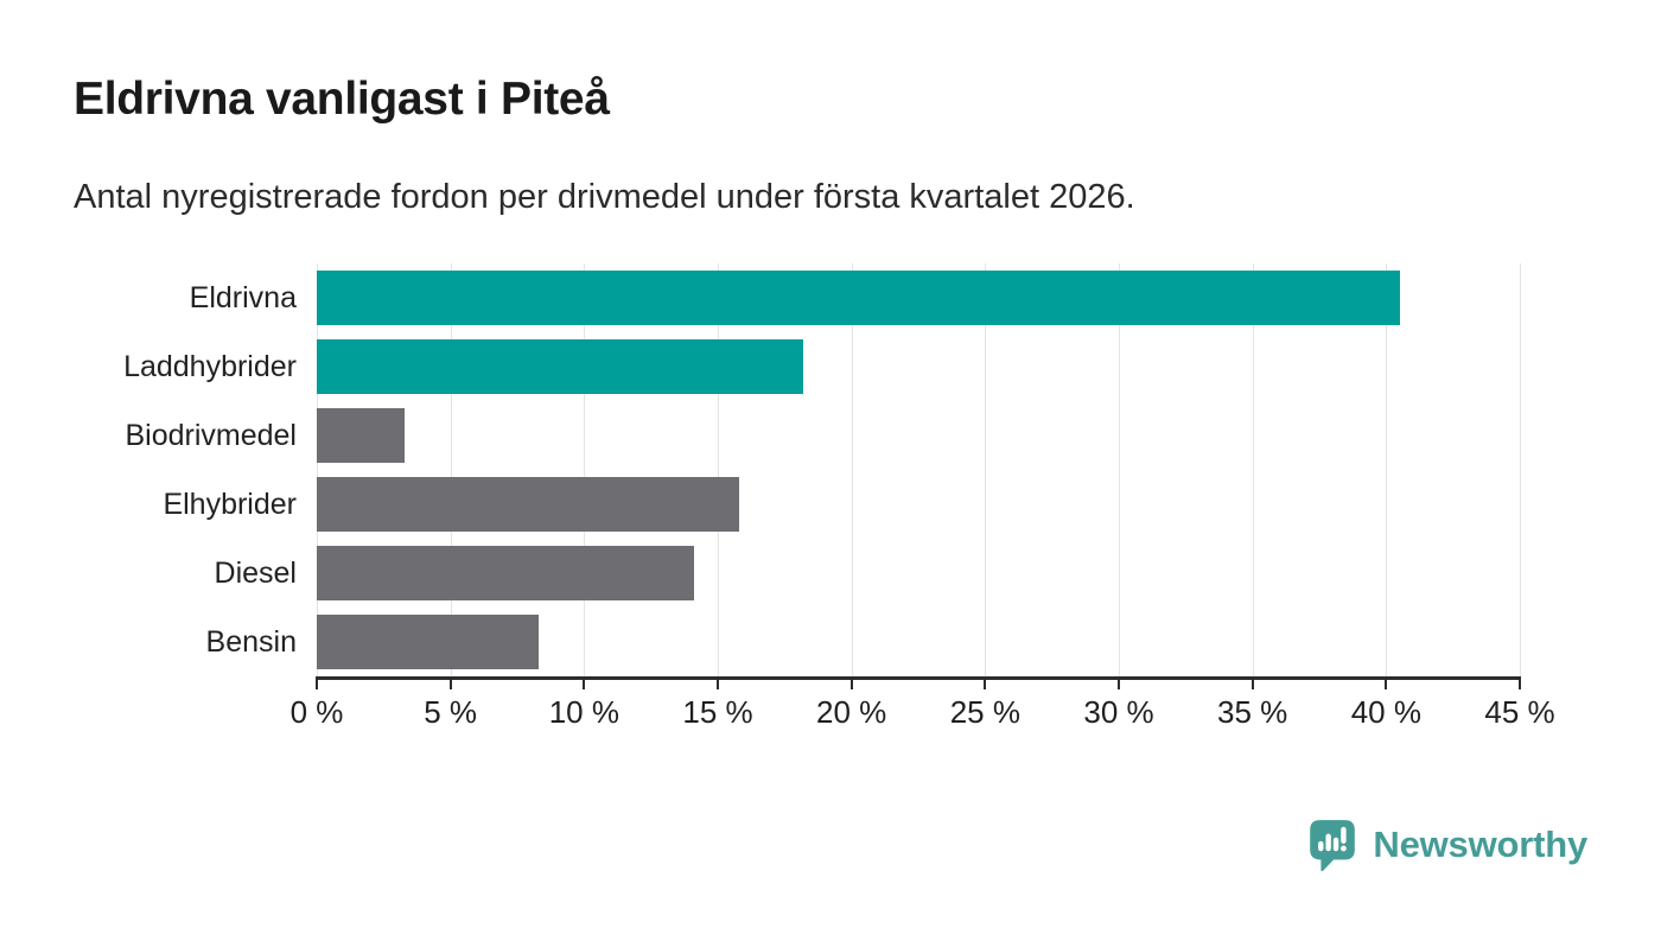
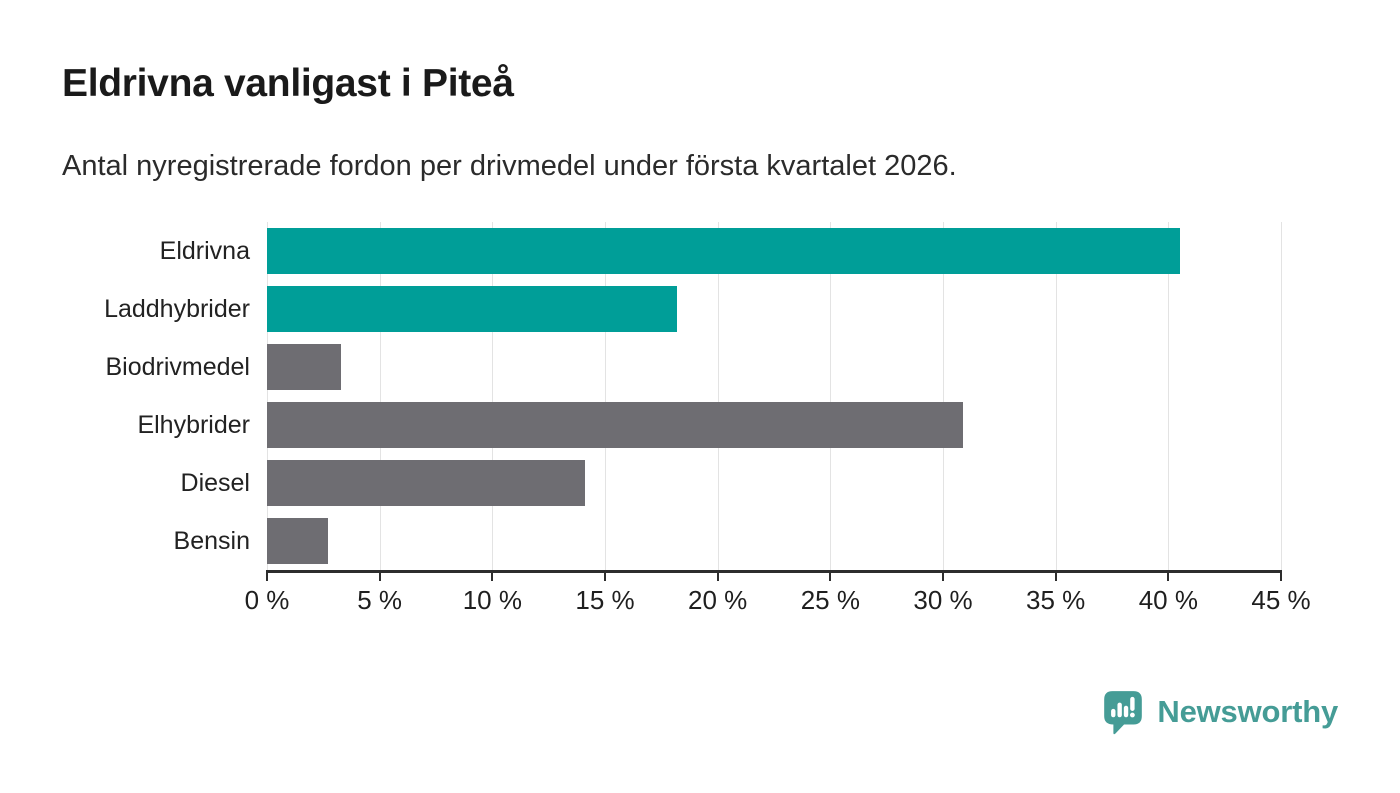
Elhybrider: 15.8% -> 30.9%
Bensin: 8.3% -> 2.7%
